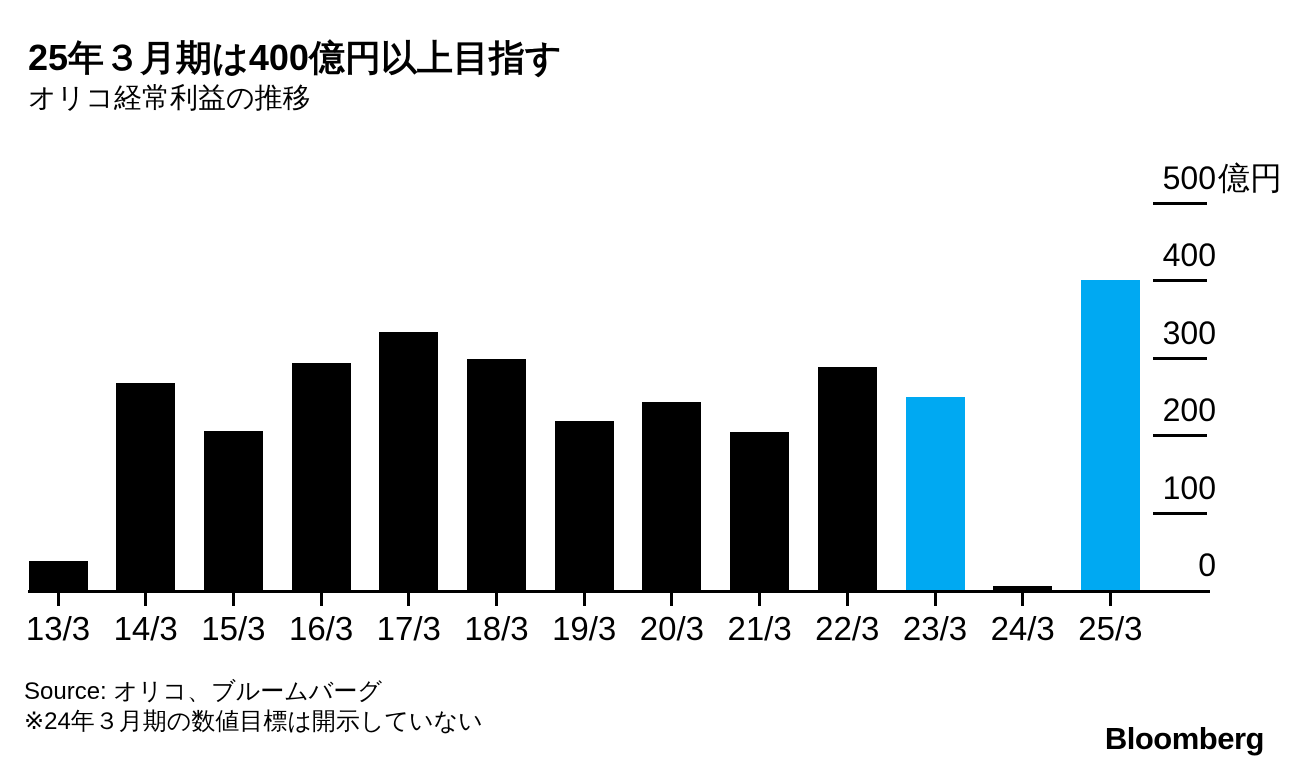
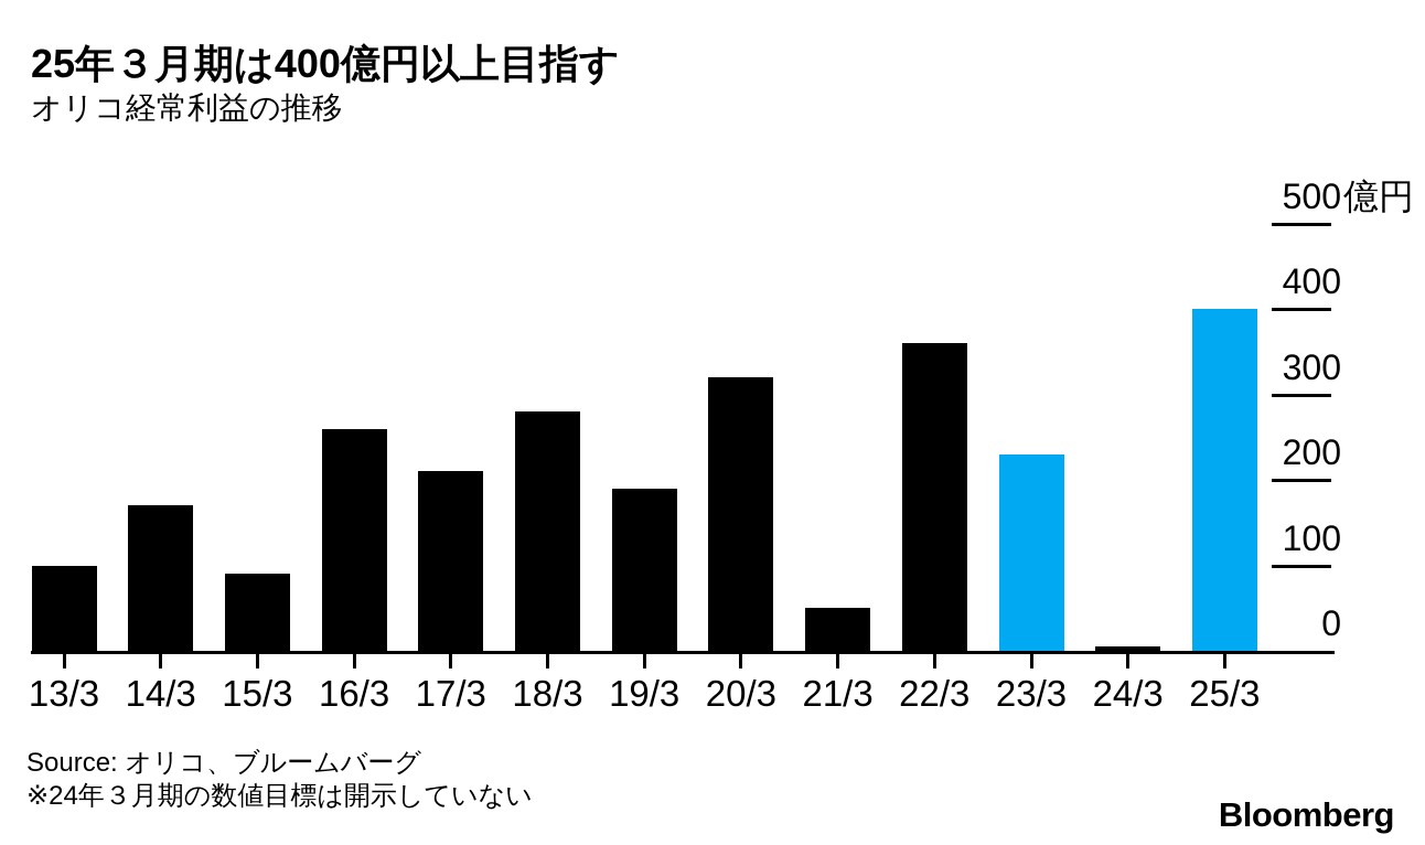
13/3: 40 -> 100
14/3: 270 -> 170
15/3: 200 -> 90
16/3: 290 -> 260
17/3: 330 -> 210
18/3: 300 -> 280
19/3: 220 -> 190
20/3: 240 -> 320
21/3: 200 -> 50
22/3: 290 -> 360
23/3: 250 -> 230
